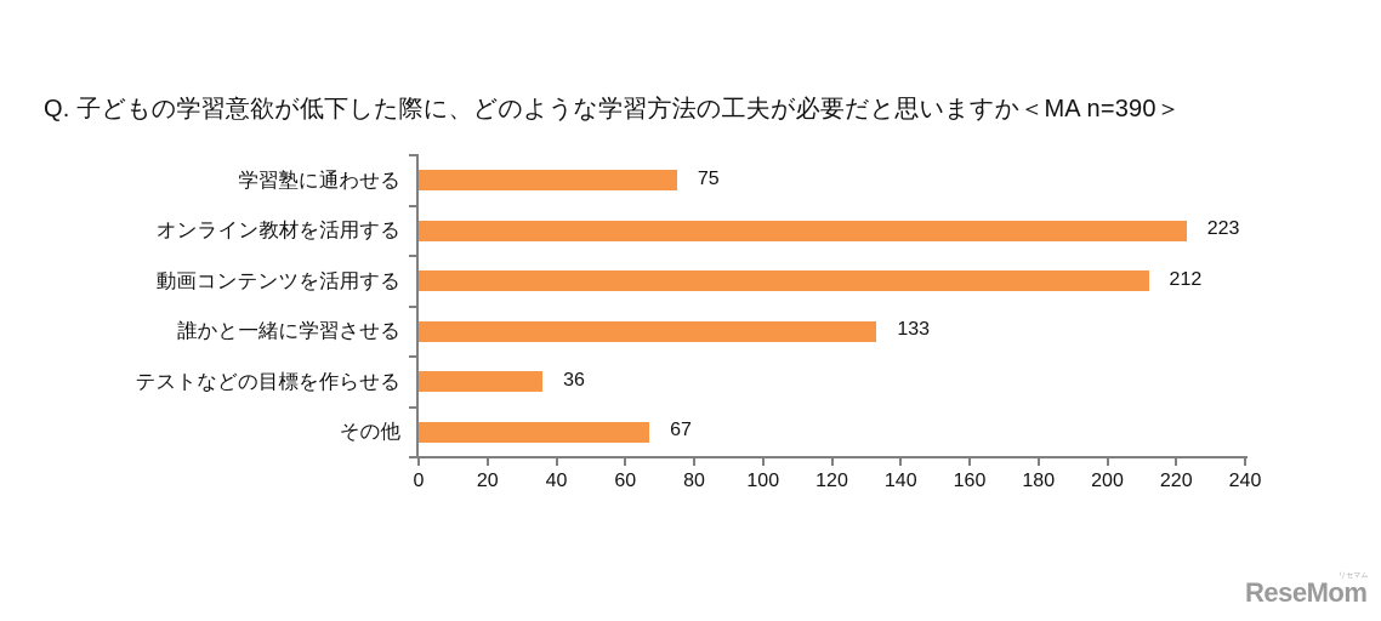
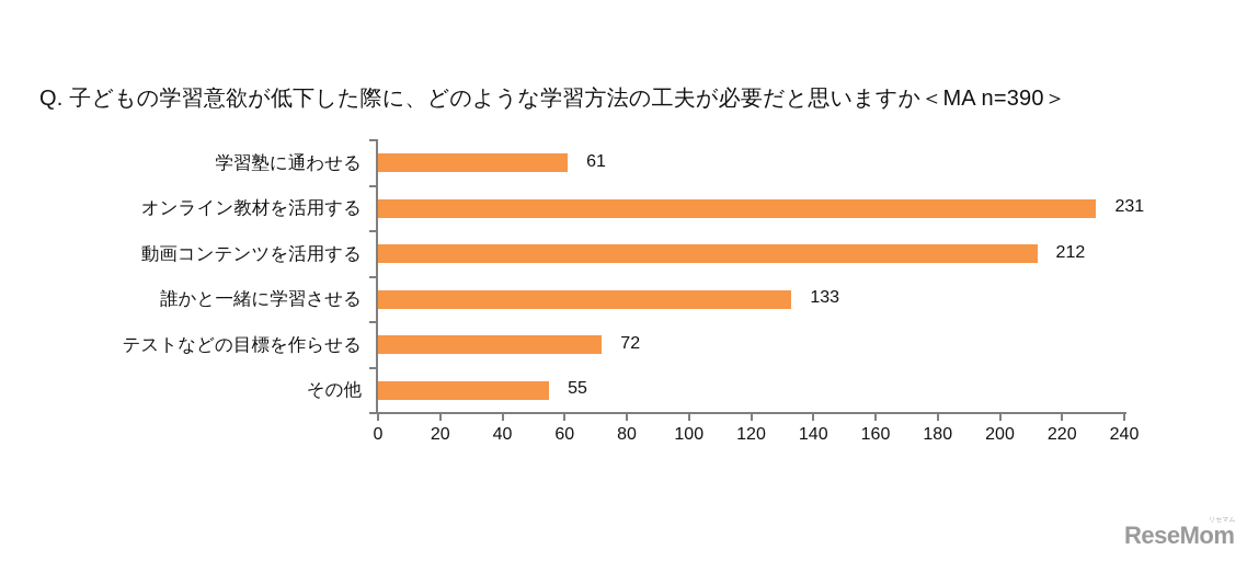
学習塾に通わせる: 75 -> 61
オンライン教材を活用する: 223 -> 231
テストなどの目標を作らせる: 36 -> 72
その他: 67 -> 55
